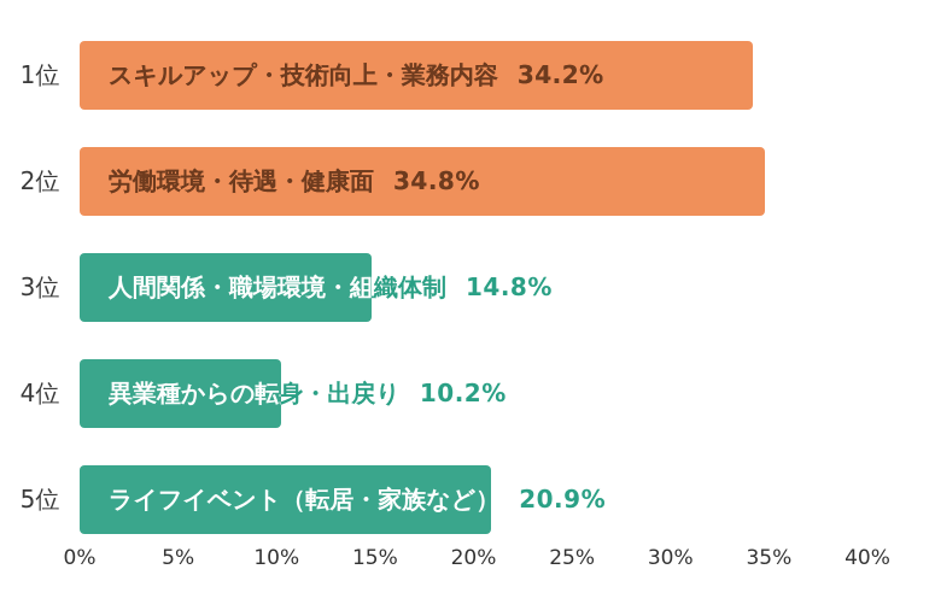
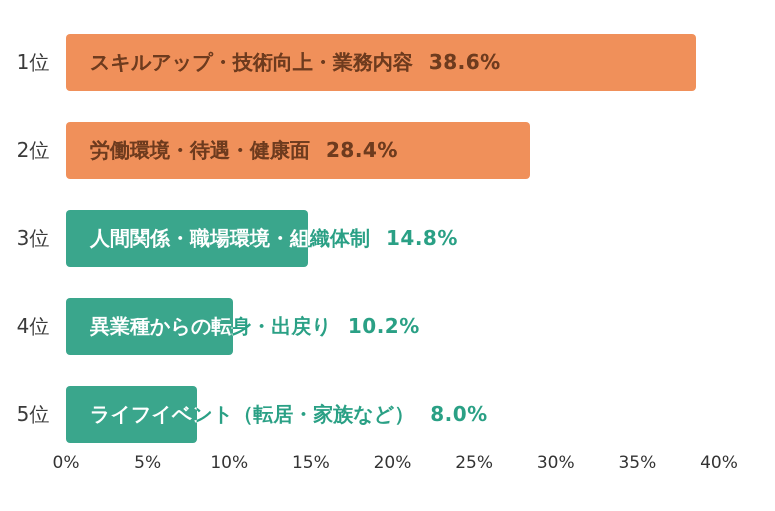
1位: 34.2% -> 38.6%
2位: 34.8% -> 28.4%
5位: 20.9% -> 8.0%
